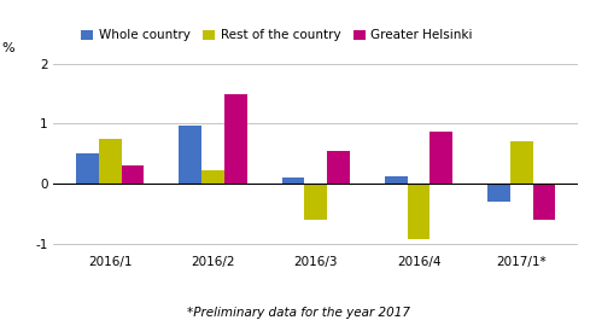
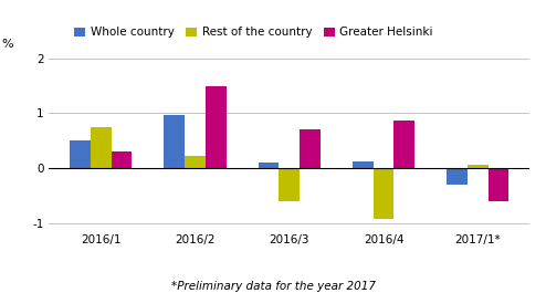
Greater Helsinki/2016/3: 0.55 -> 0.70
Rest of the country/2017/1*: 0.70 -> 0.07
